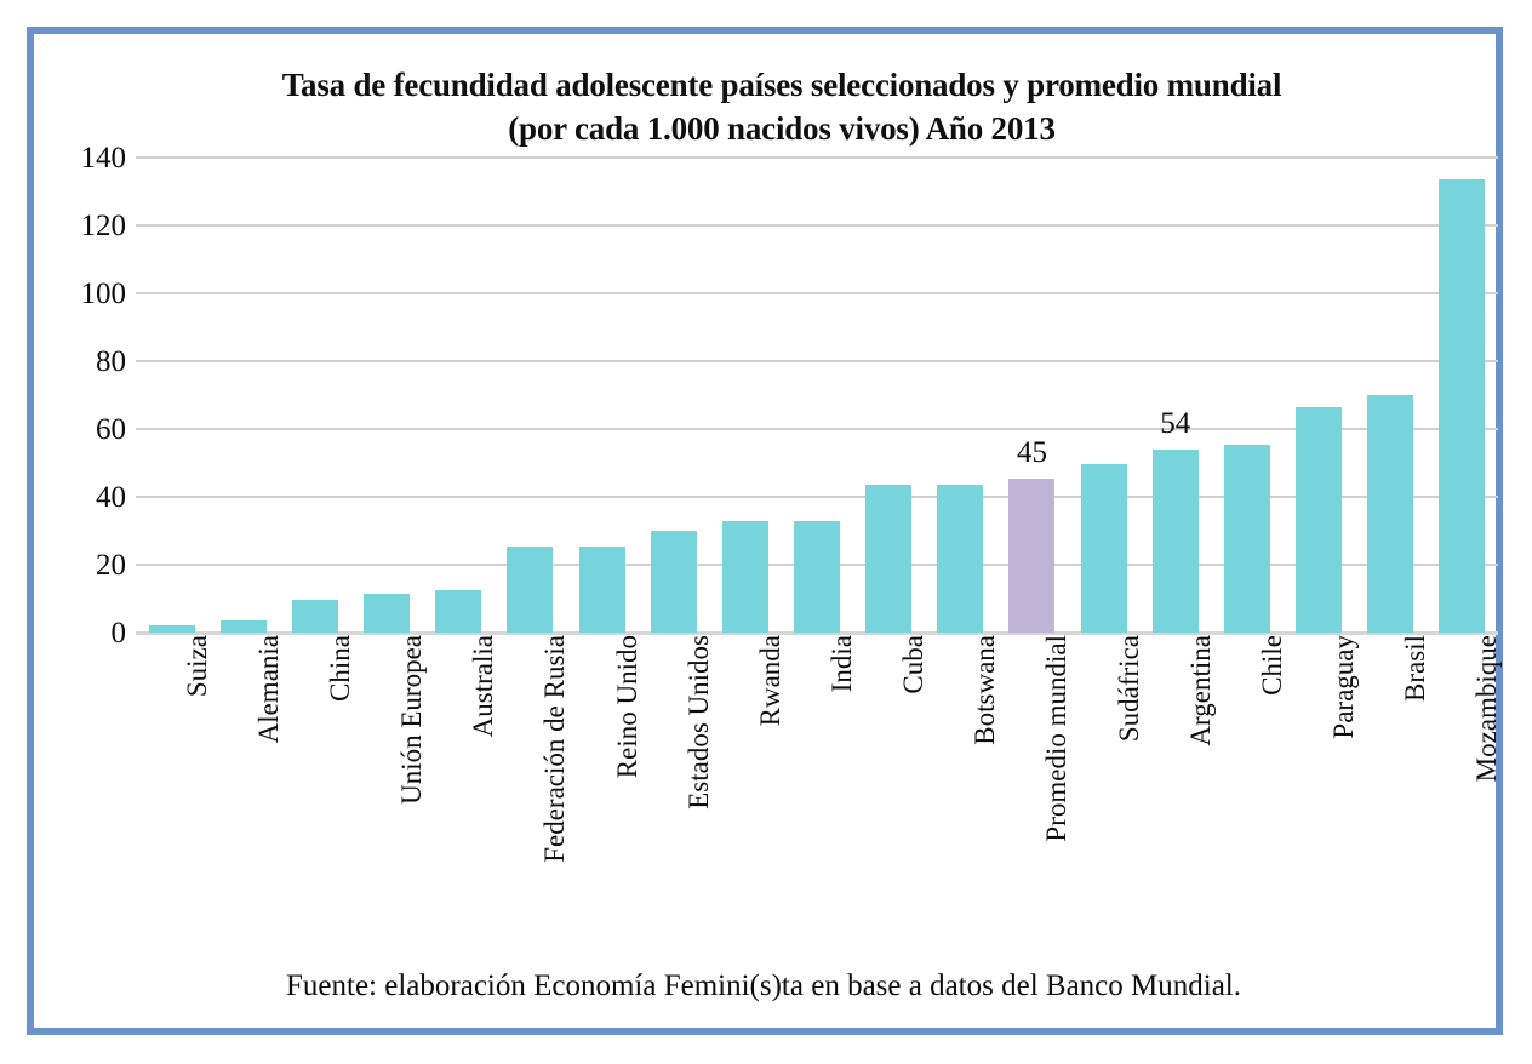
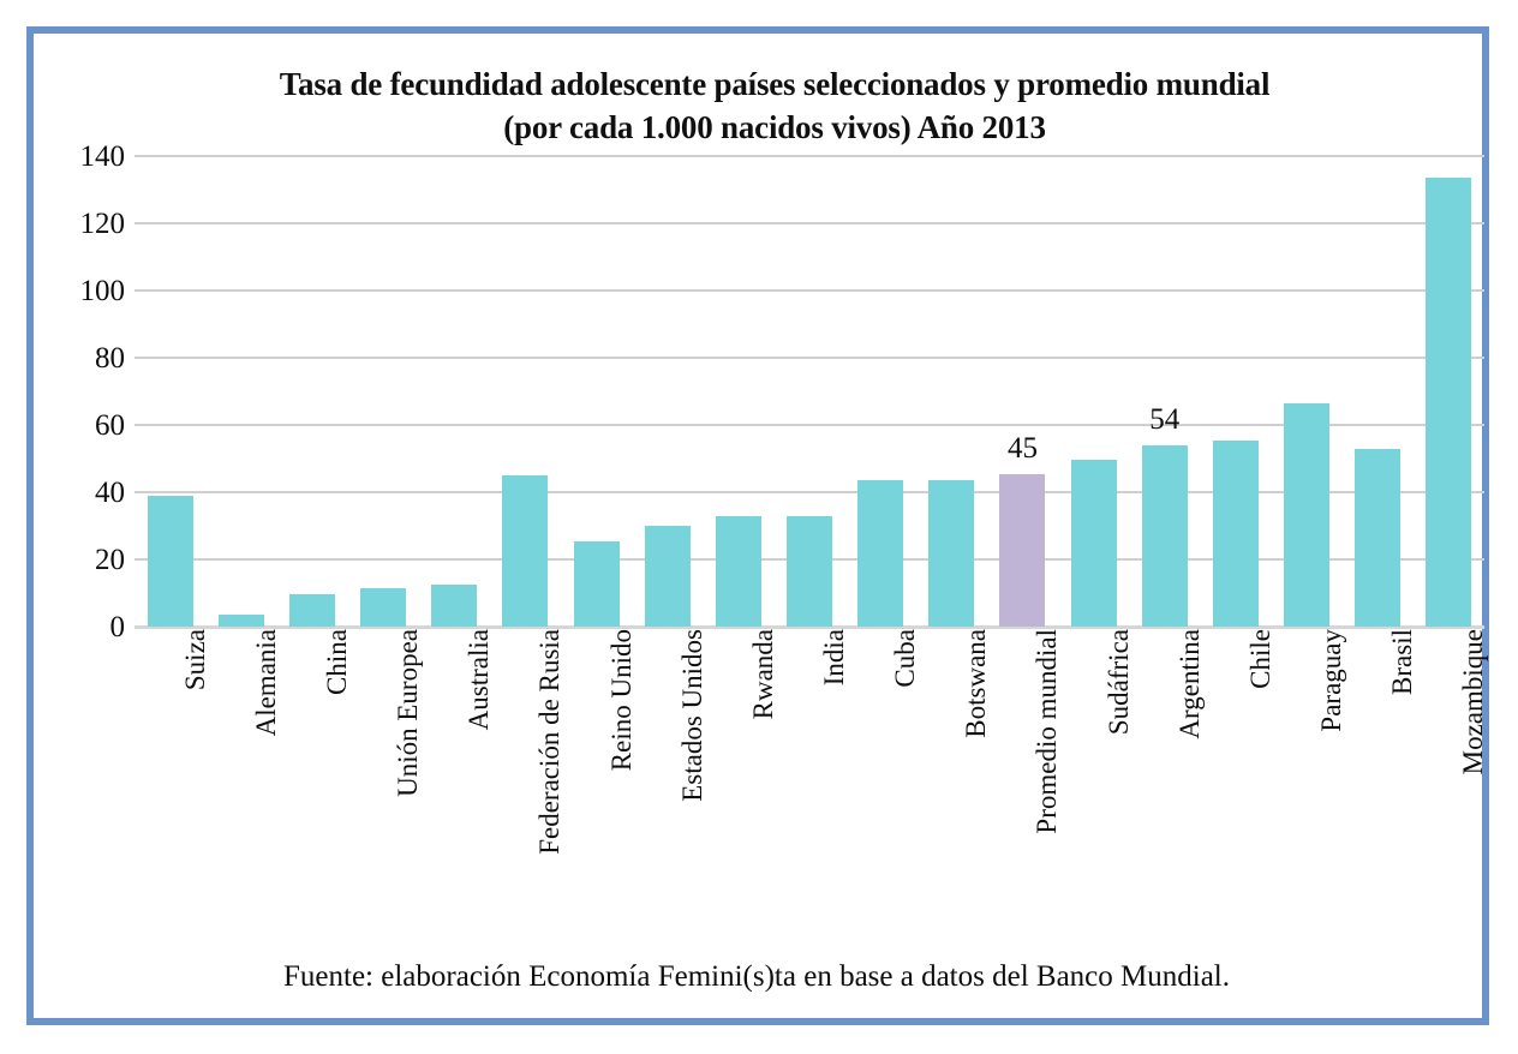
Suiza: 2 -> 39
Federación de Rusia: 26 -> 45
Brasil: 70 -> 53
